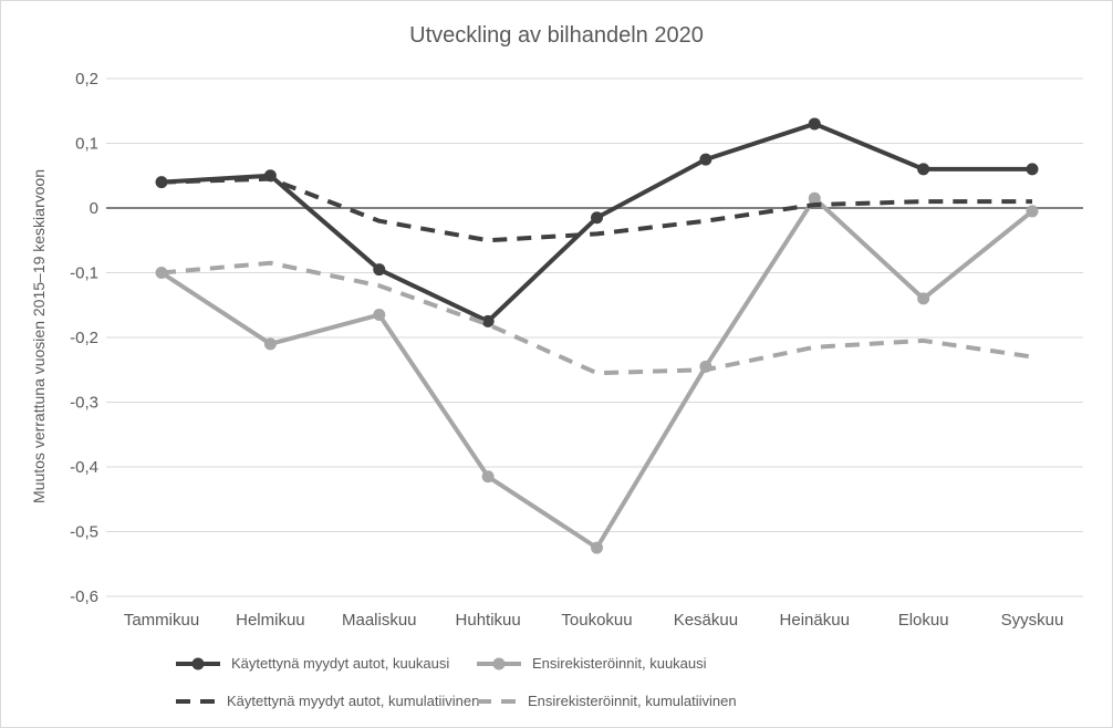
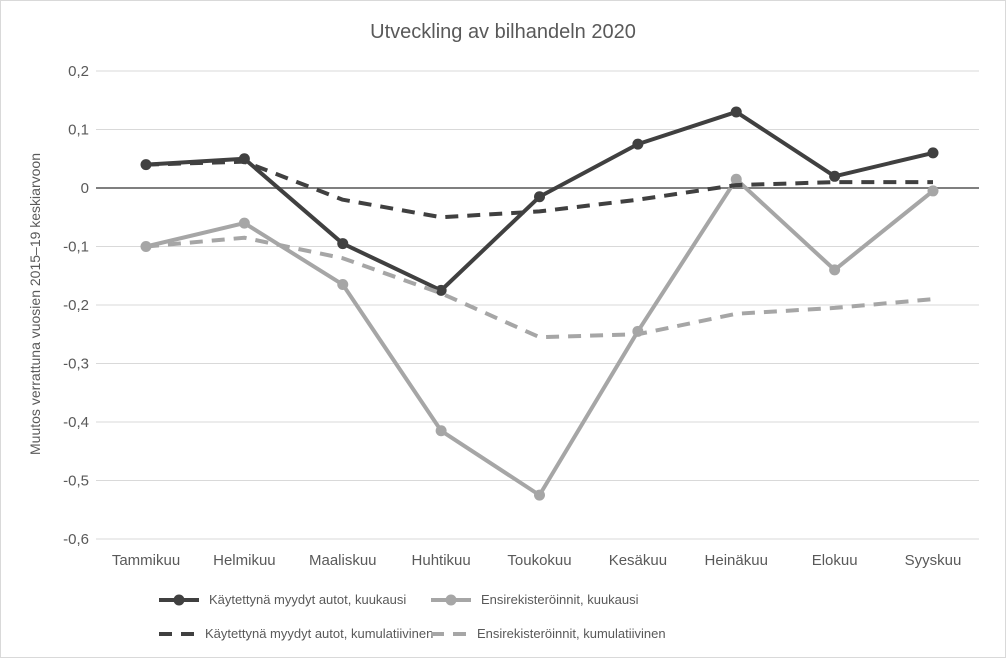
Ensirekisteröinnit, kuukausi/Helmikuu: -0,21 -> -0,06
Käytettynä myydyt autot, kuukausi/Elokuu: 0,06 -> 0,02
Ensirekisteröinnit, kumulatiivinen/Syyskuu: -0,23 -> -0,19
